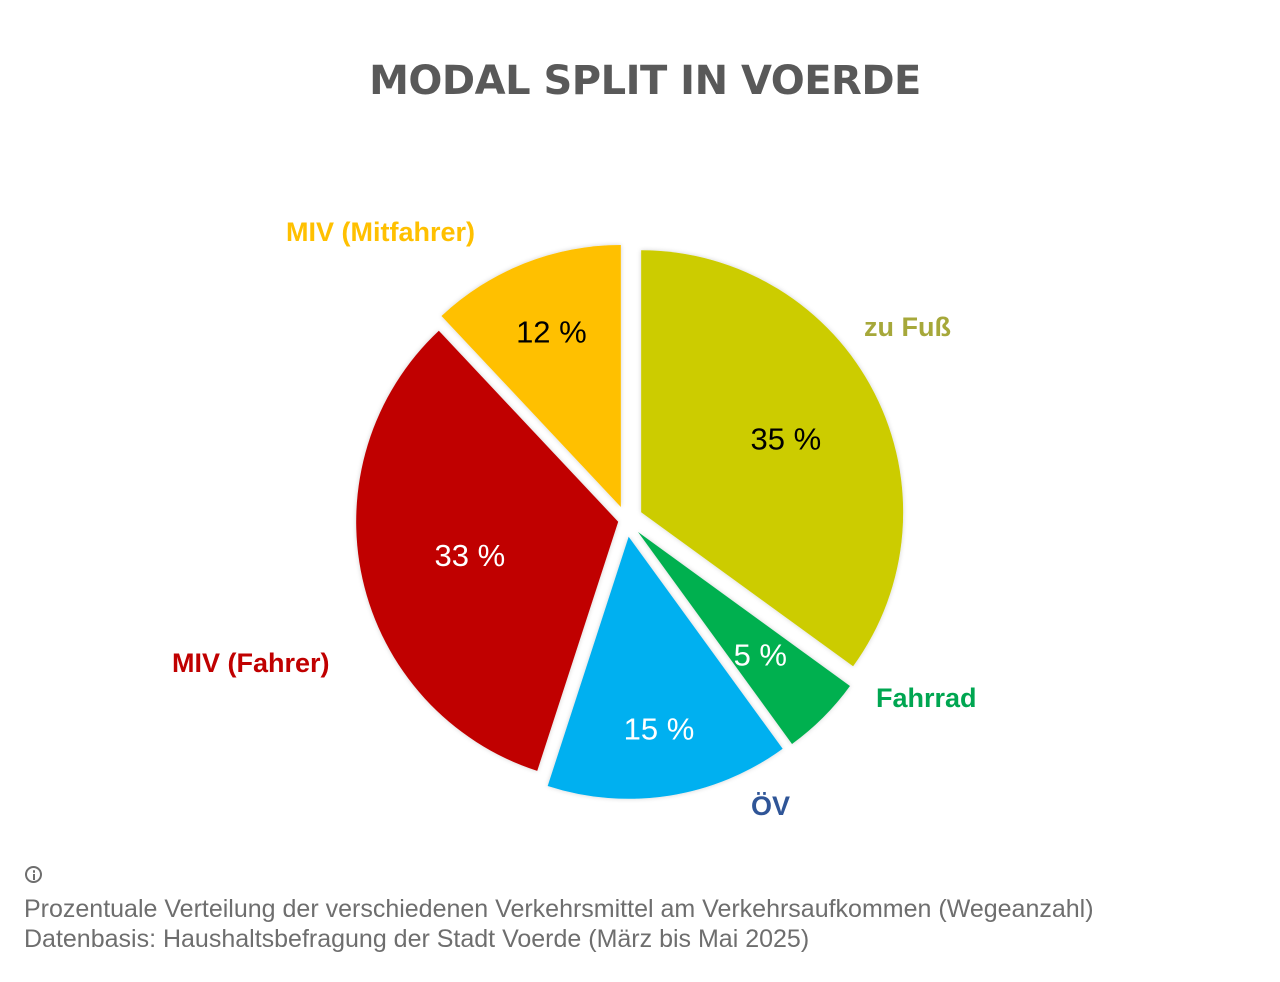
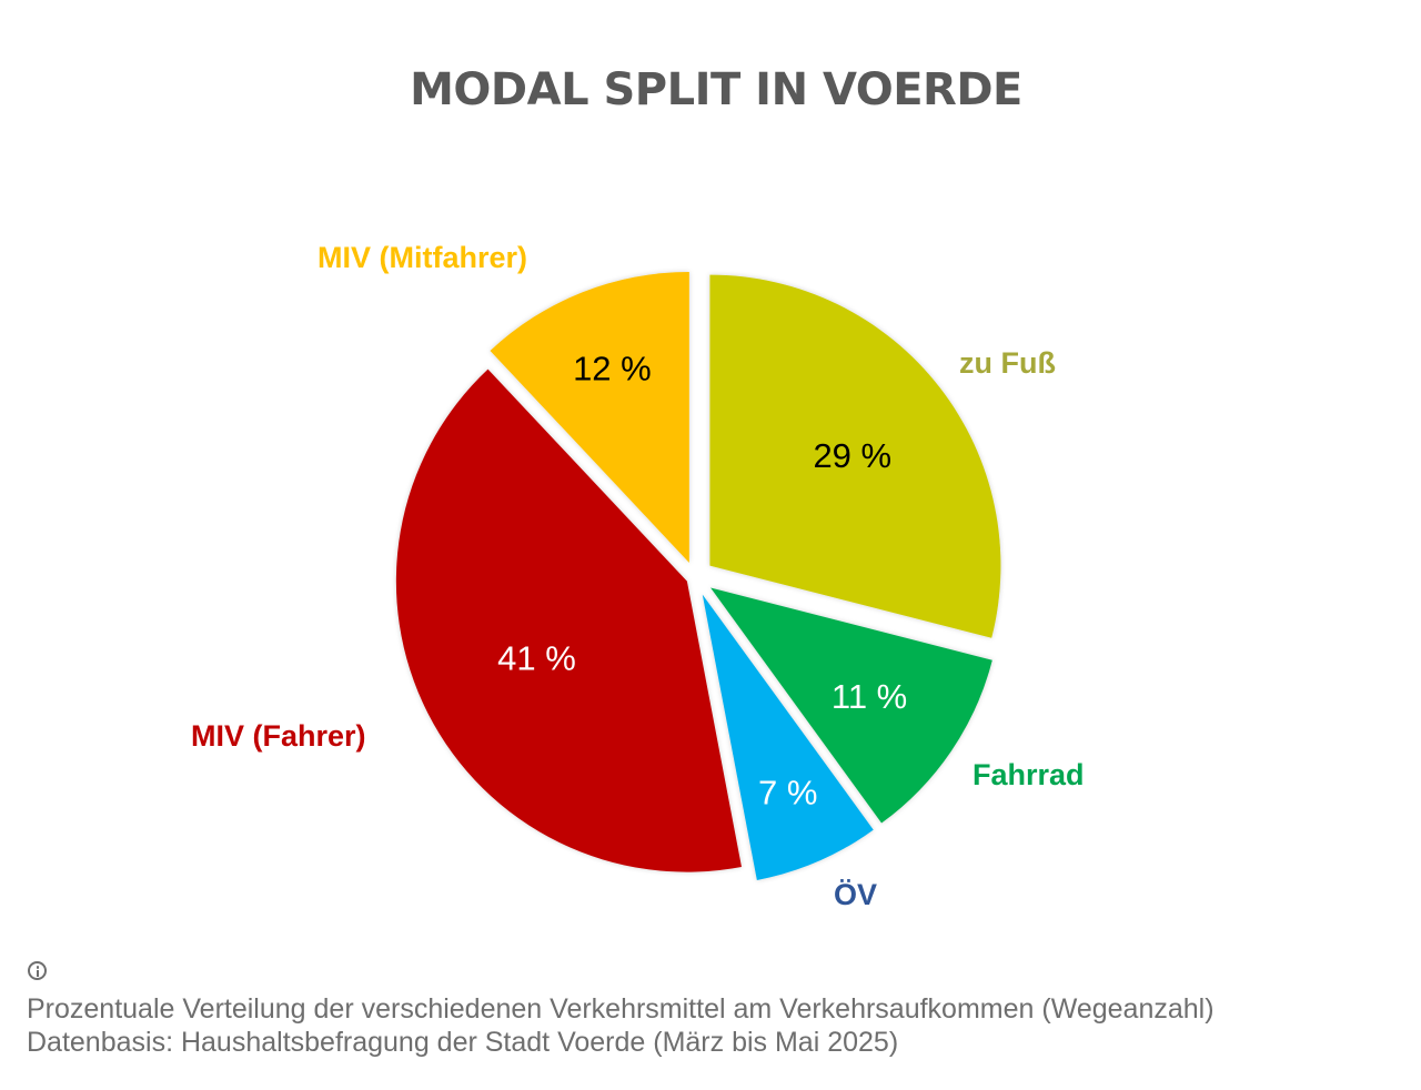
zu Fuß: 35 -> 29
Fahrrad: 5 -> 11
ÖV: 15 -> 7
MIV (Fahrer): 33 -> 41
